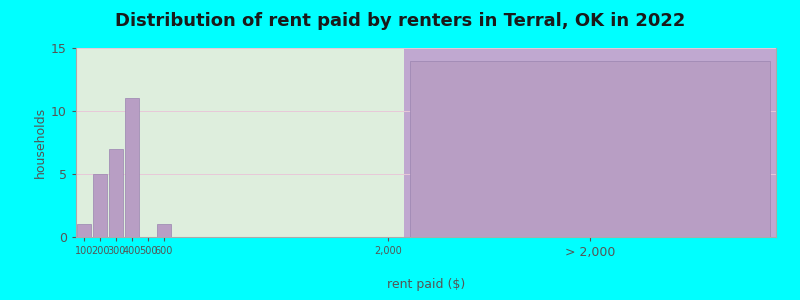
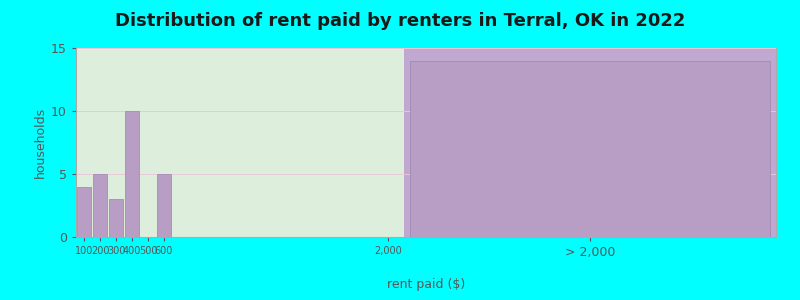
100: 1 -> 4
300: 7 -> 3
400: 11 -> 10
600: 1 -> 5
